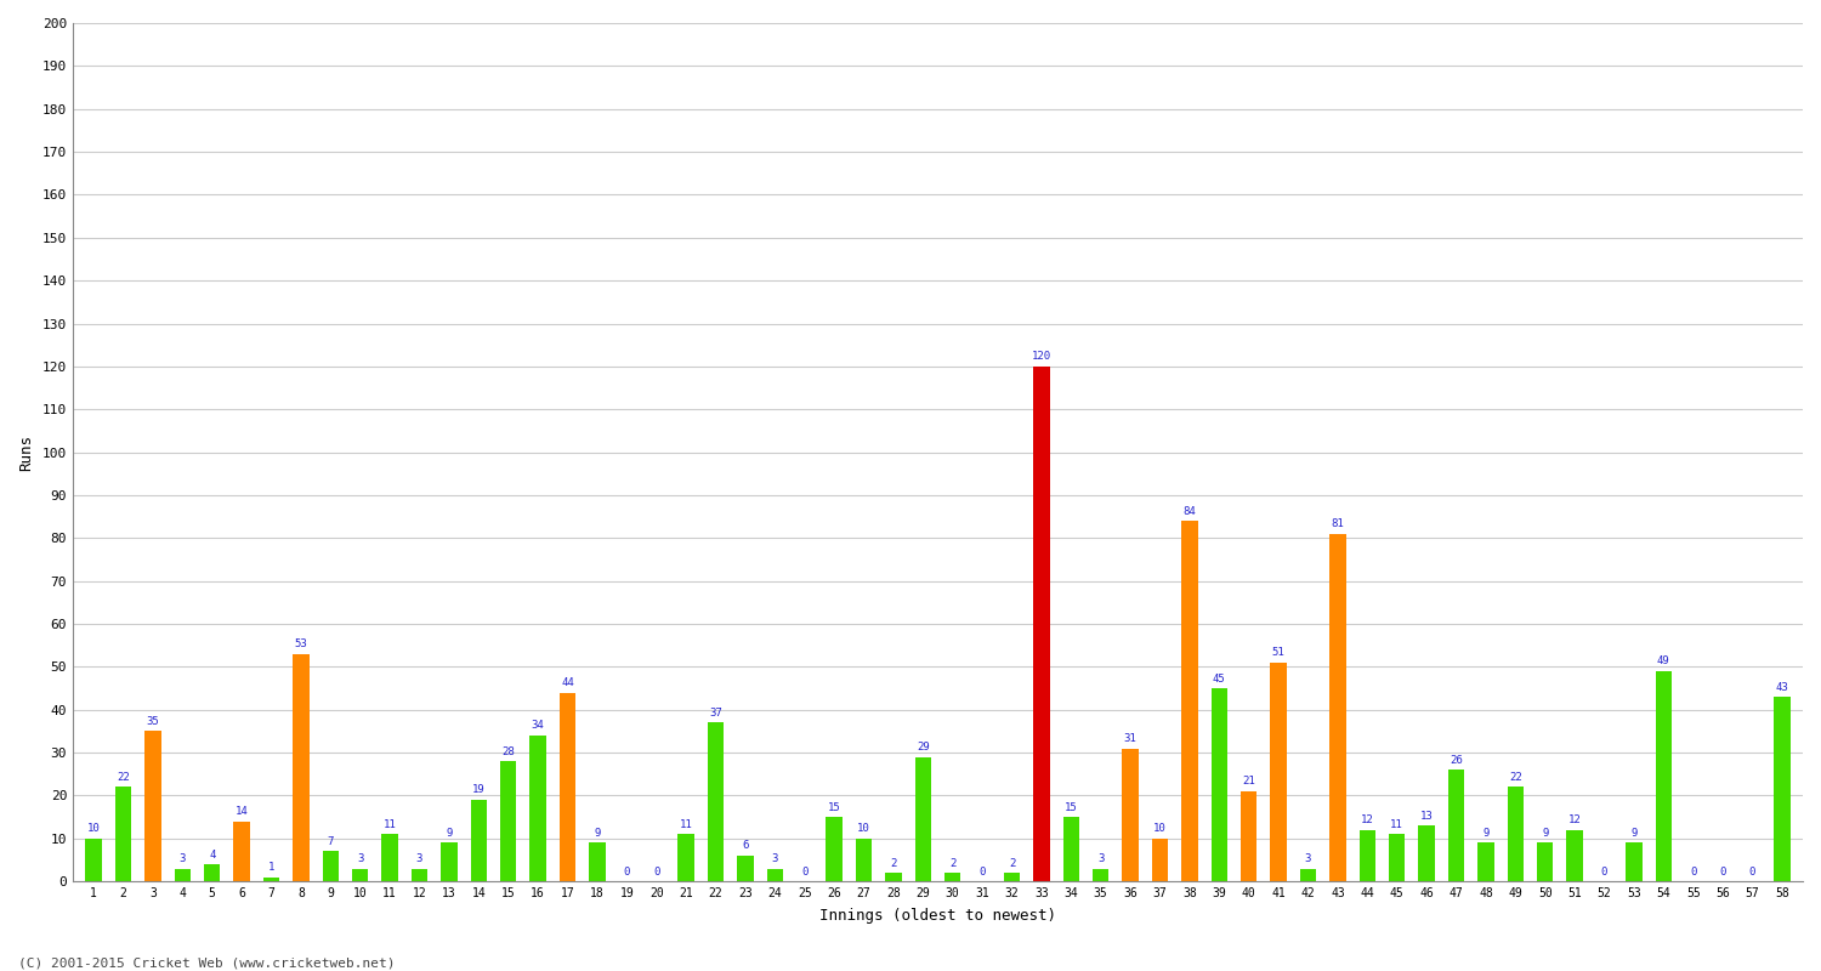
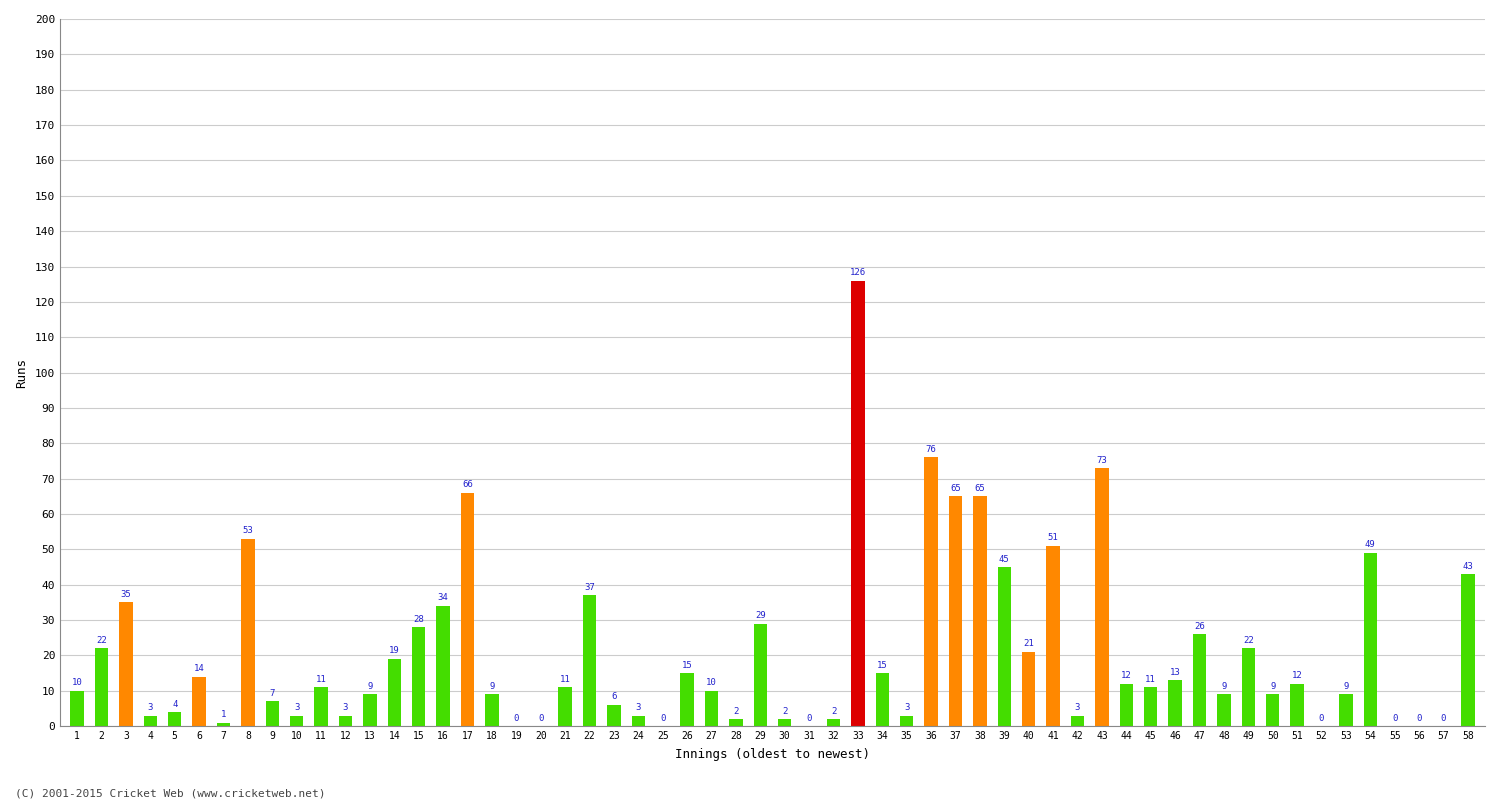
17: 44 -> 66
33: 120 -> 126
36: 31 -> 76
37: 10 -> 65
38: 84 -> 65
43: 81 -> 73
